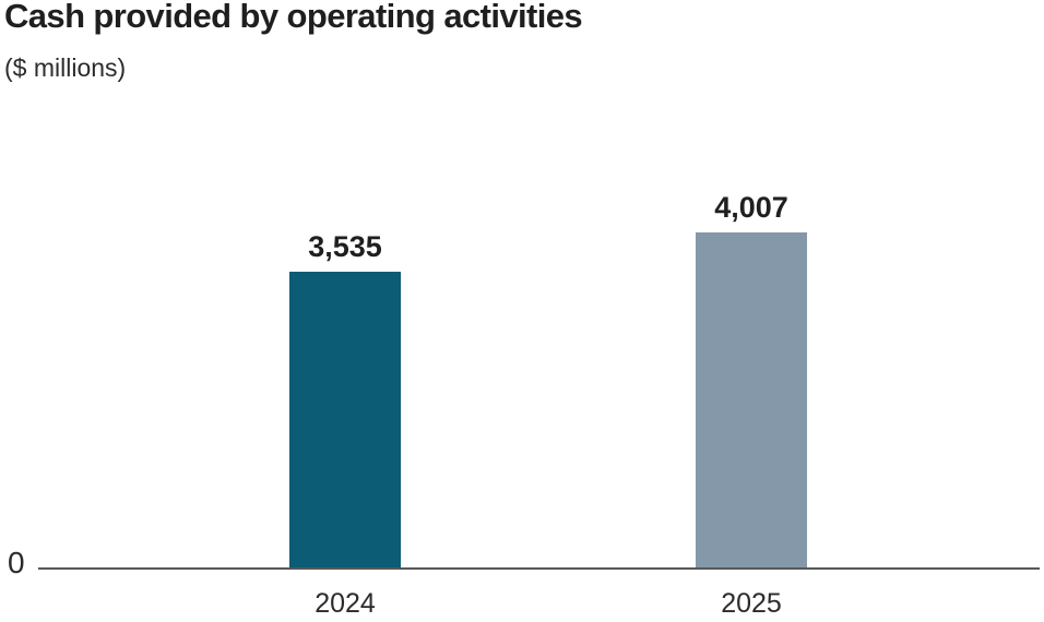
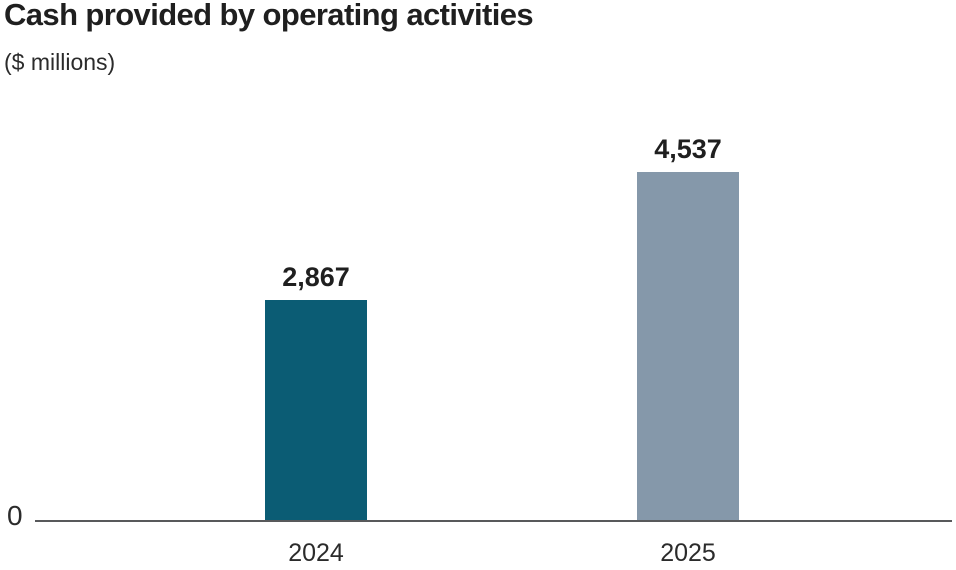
2024: 3,535 -> 2,867
2025: 4,007 -> 4,537
